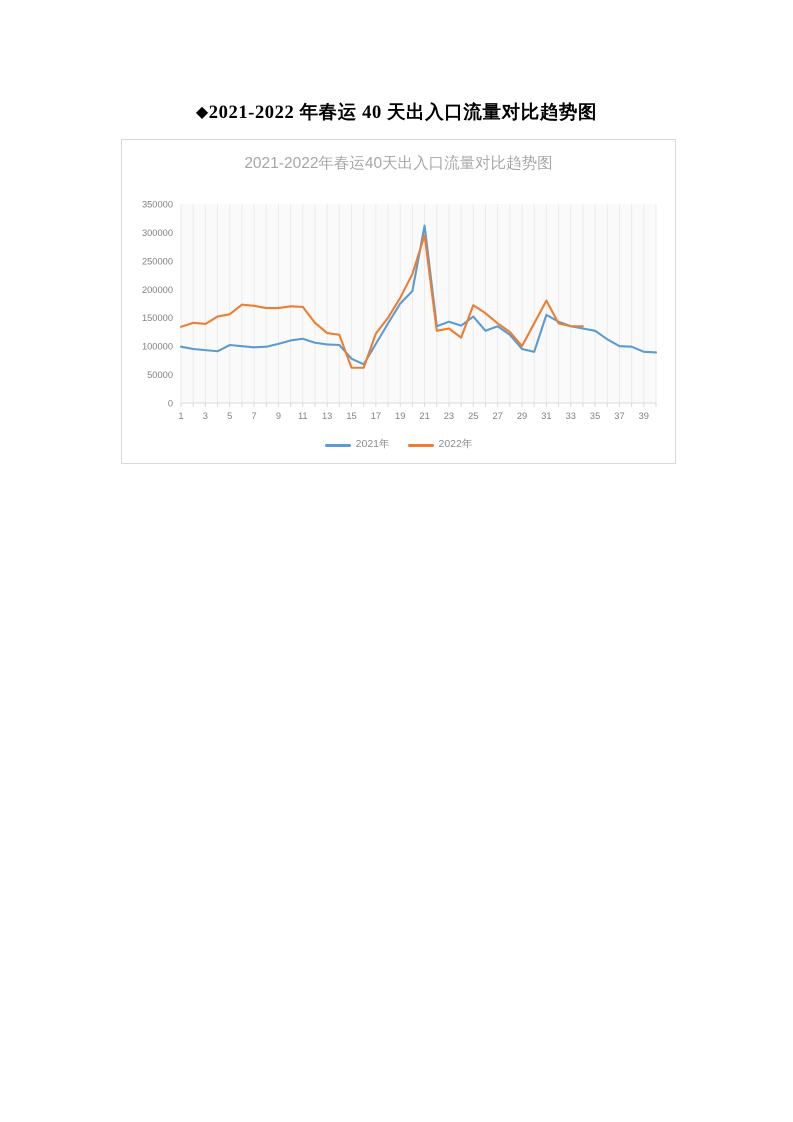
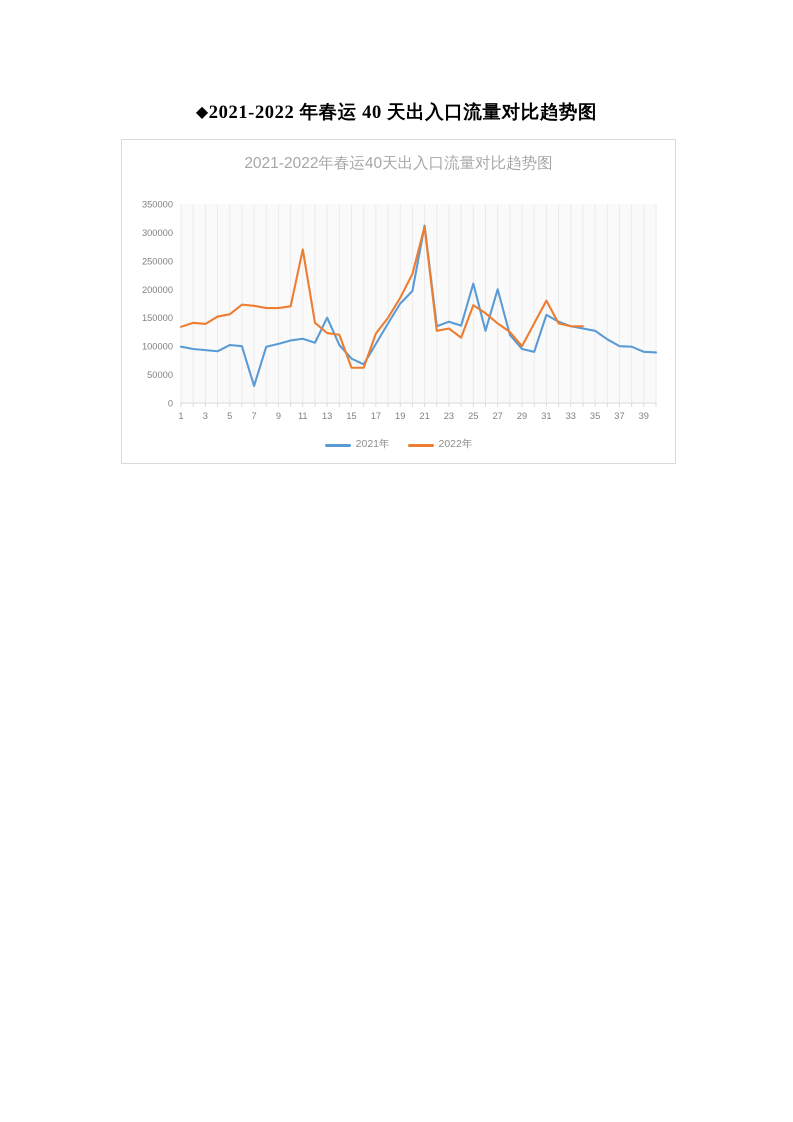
2021年/7: 100000 -> 30000
2022年/11: 170000 -> 270000
2021年/13: 100000 -> 150000
2022年/21: 300000 -> 310000
2021年/25: 150000 -> 210000
2021年/27: 140000 -> 200000
